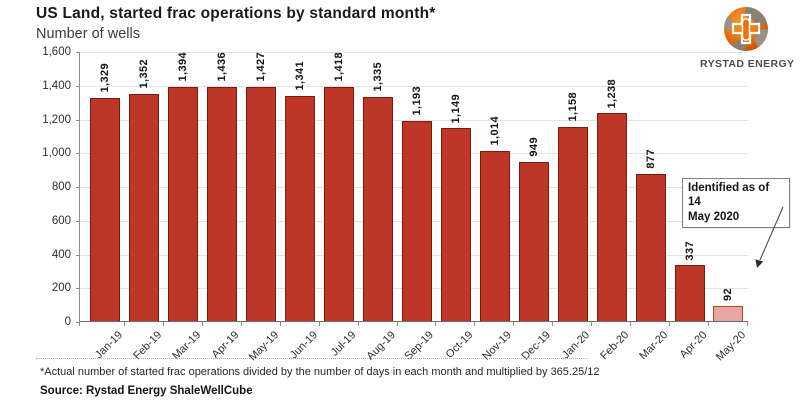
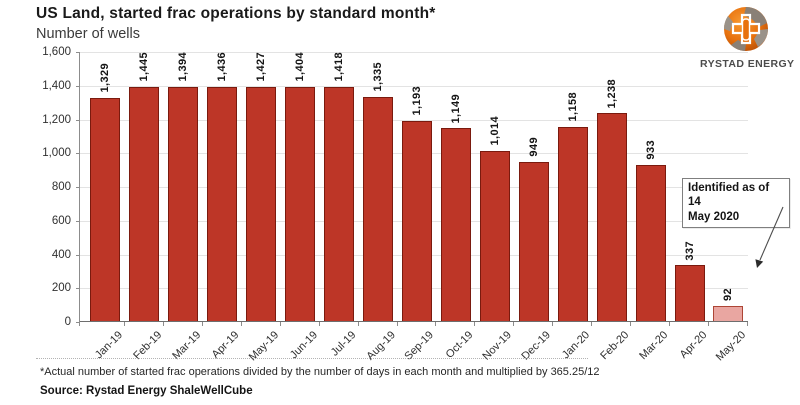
Feb-19: 1,352 -> 1,445
Jun-19: 1,341 -> 1,404
Mar-20: 877 -> 933
